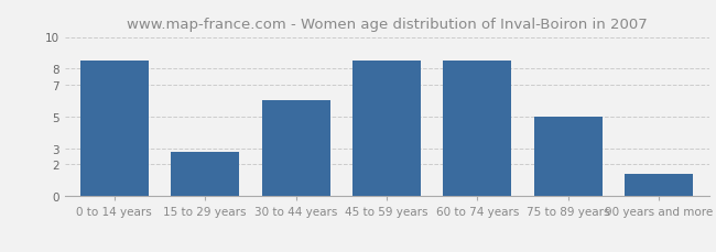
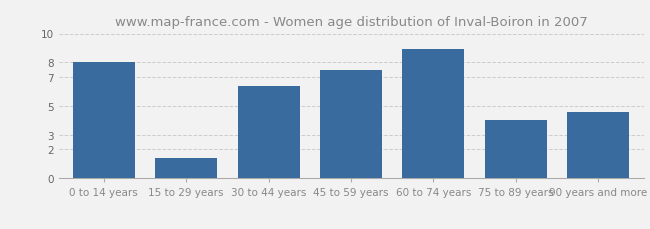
0 to 14 years: 8.5 -> 8.0
15 to 29 years: 2.8 -> 1.4
30 to 44 years: 6.0 -> 6.4
45 to 59 years: 8.5 -> 7.5
60 to 74 years: 8.5 -> 8.9
75 to 89 years: 5.0 -> 4.0
90 years and more: 1.4 -> 4.6
